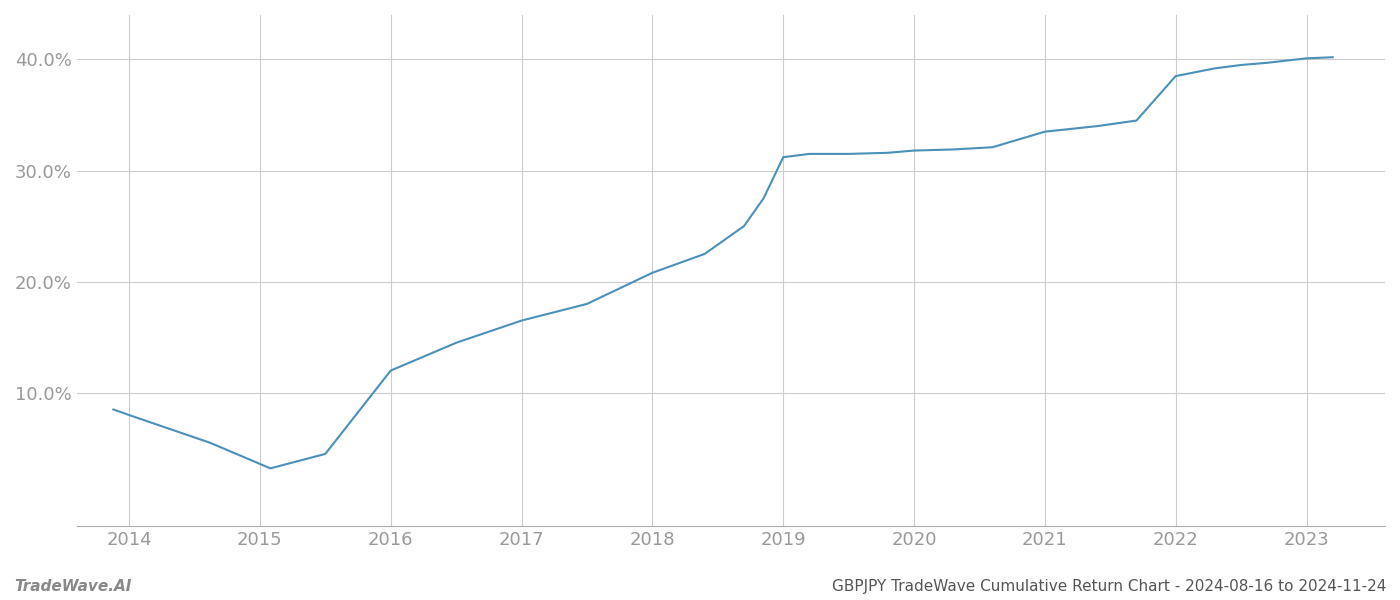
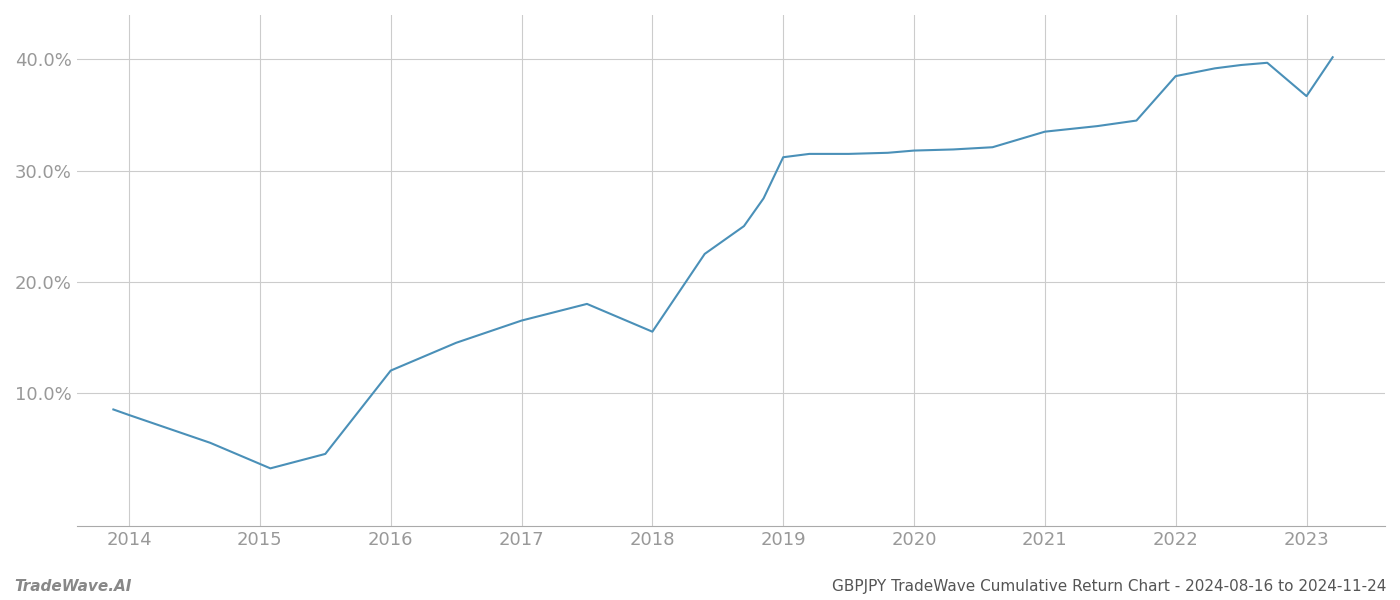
2018: 20.8% -> 15.5%
2023: 40.1% -> 36.7%
